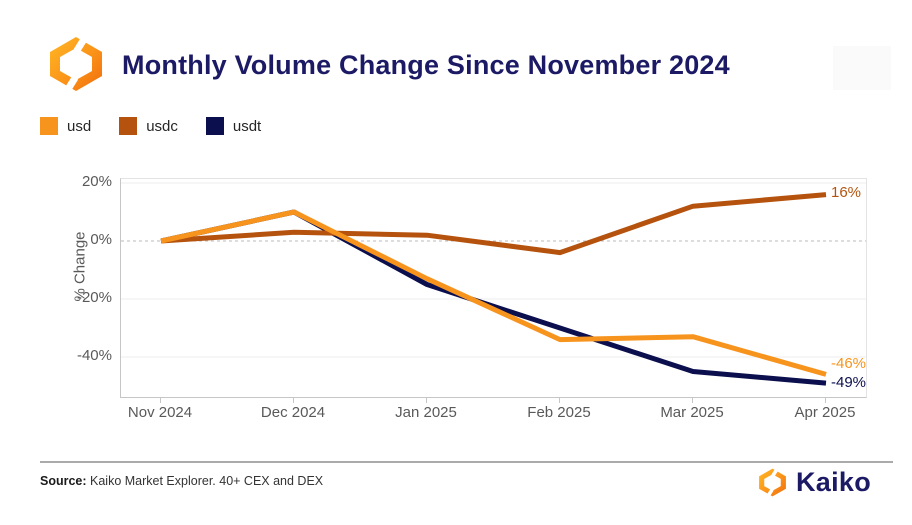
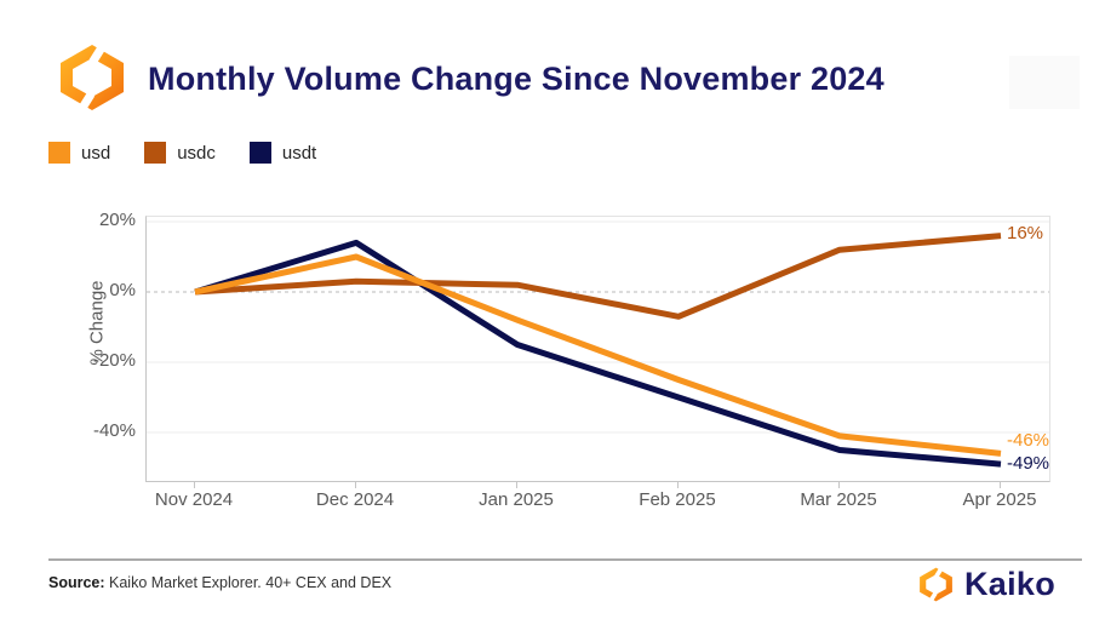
usdt/Dec 2024: 10% -> 14%
usd/Jan 2025: -13% -> -8%
usdc/Feb 2025: -4% -> -7%
usd/Feb 2025: -34% -> -25%
usd/Mar 2025: -33% -> -41%
